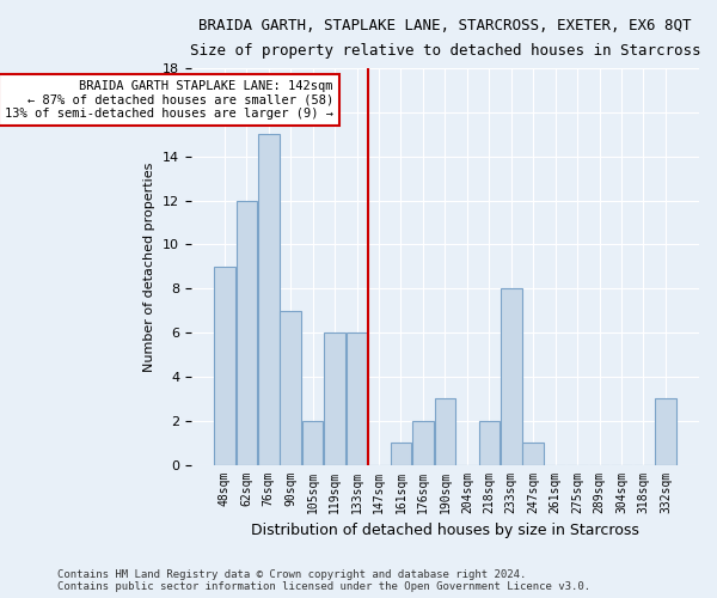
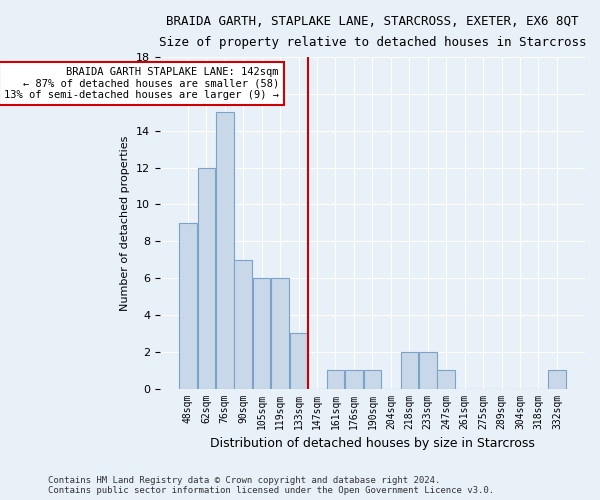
105sqm: 2 -> 6
133sqm: 6 -> 3
176sqm: 2 -> 1
190sqm: 3 -> 1
233sqm: 8 -> 2
332sqm: 3 -> 1
